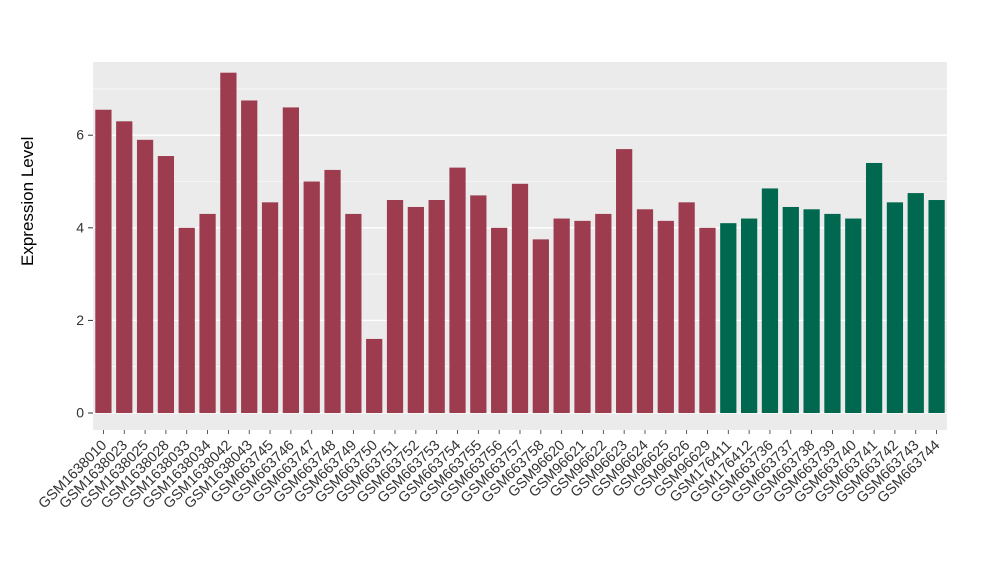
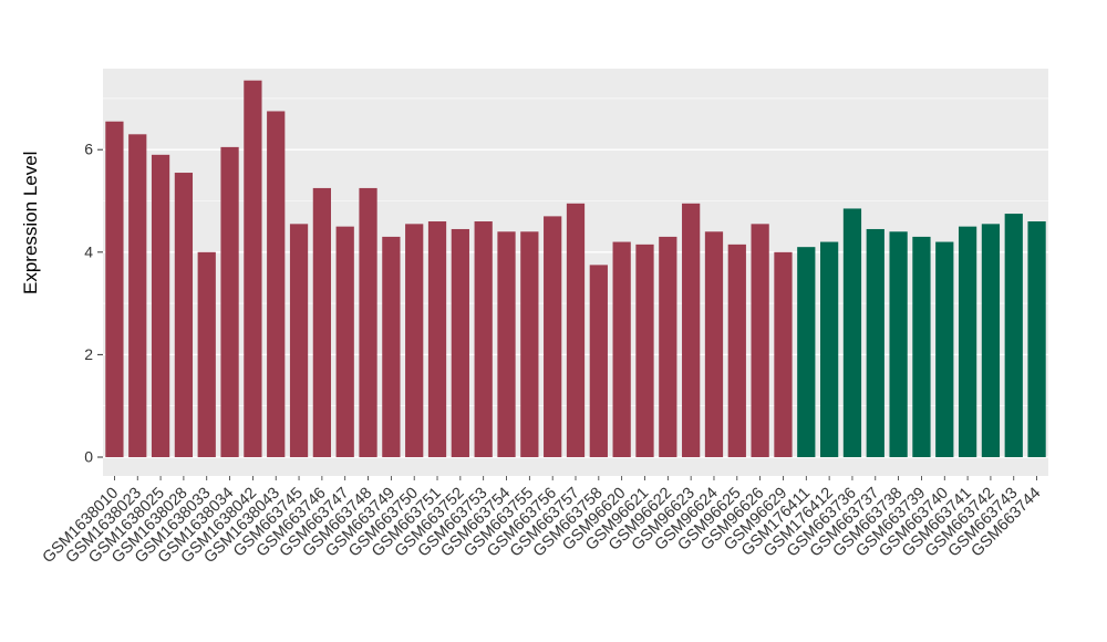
GSM1638034: 4.3 -> 6.0
GSM663746: 6.6 -> 5.2
GSM663747: 5.0 -> 4.5
GSM663750: 1.6 -> 4.5
GSM663754: 5.3 -> 4.4
GSM663755: 4.7 -> 4.4
GSM663756: 4.0 -> 4.7
GSM96623: 5.7 -> 5.0
GSM663741: 5.4 -> 4.5
